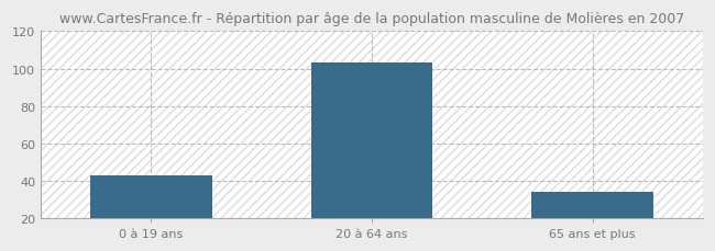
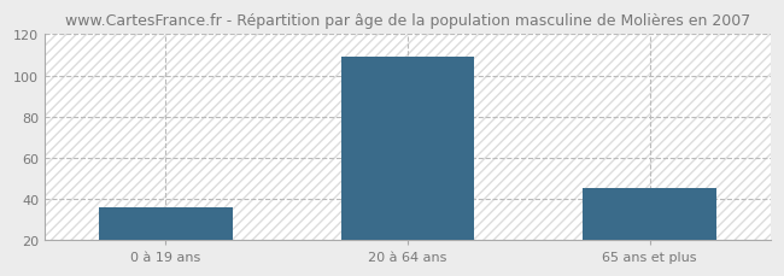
0 à 19 ans: 43 -> 36
20 à 64 ans: 103 -> 109
65 ans et plus: 34 -> 45
